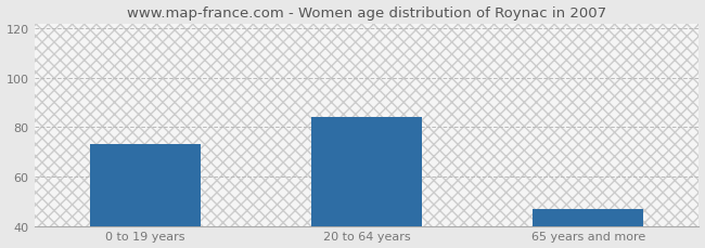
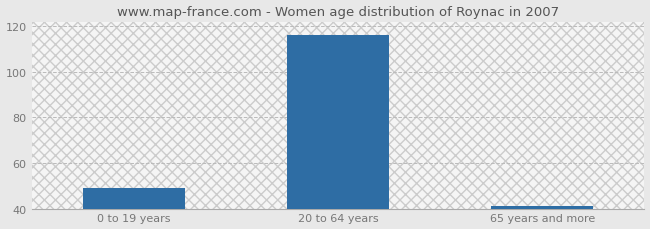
0 to 19 years: 73 -> 49
20 to 64 years: 84 -> 116
65 years and more: 47 -> 41
